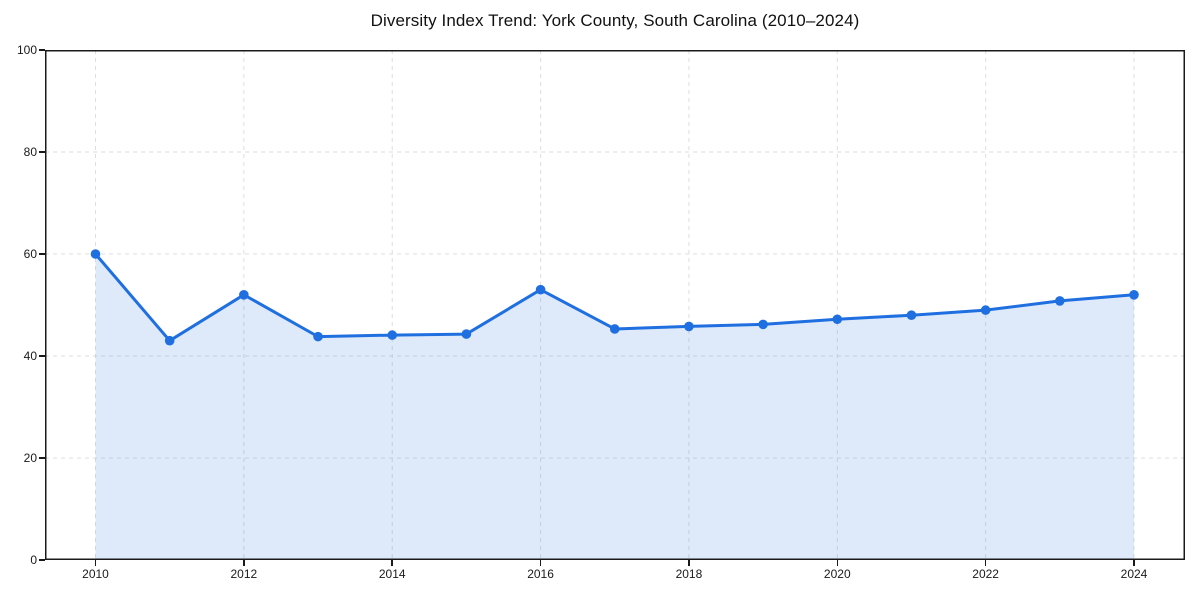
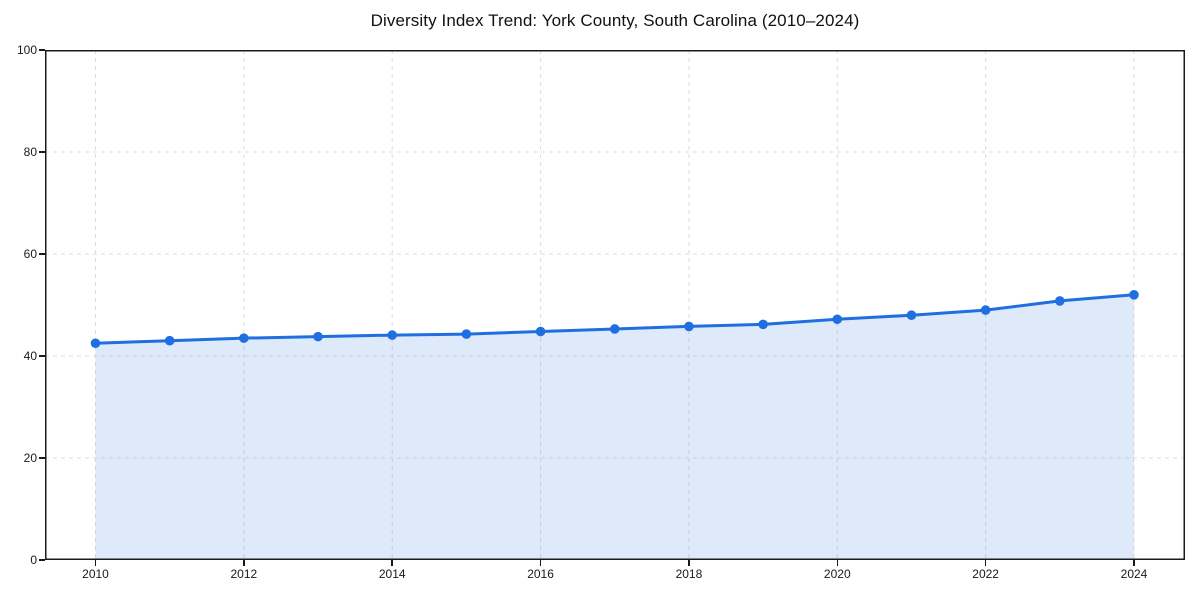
2010: 60 -> 42
2012: 52 -> 44
2016: 53 -> 45
